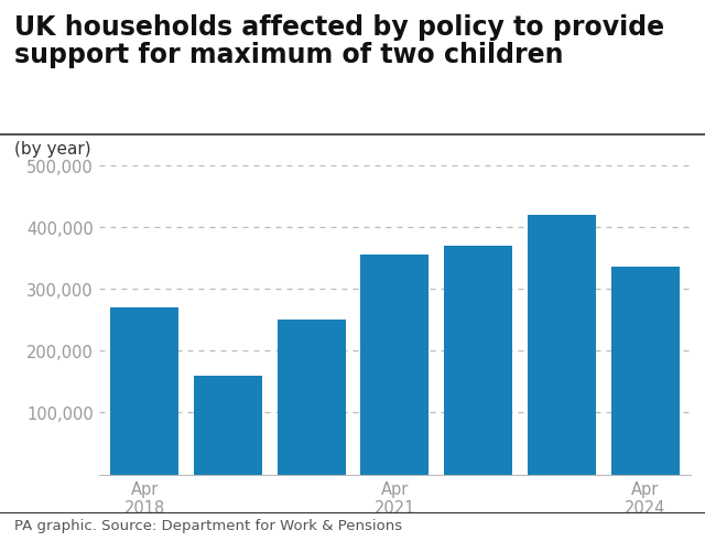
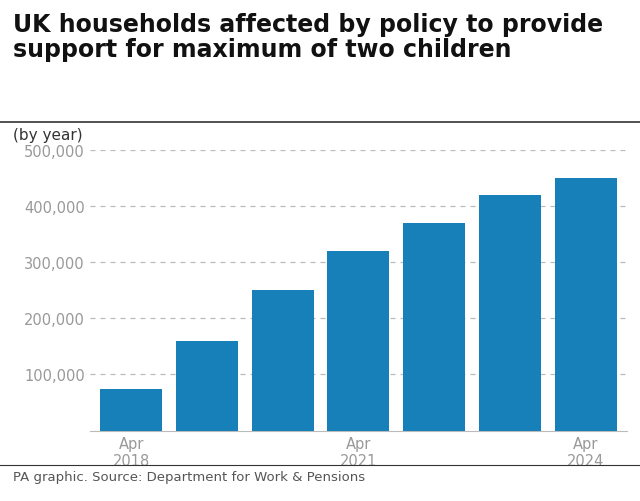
Apr 2018: 270,000 -> 75,000
Apr 2021: 356,000 -> 320,000
Apr 2024: 336,000 -> 450,000
